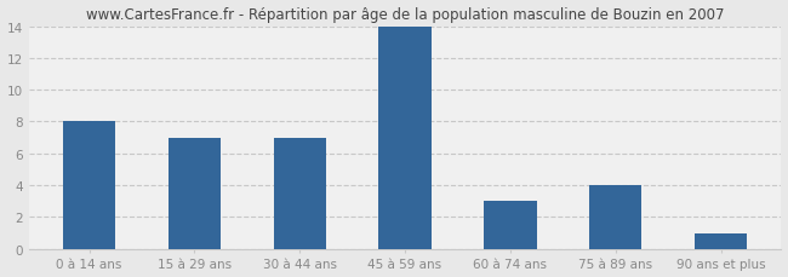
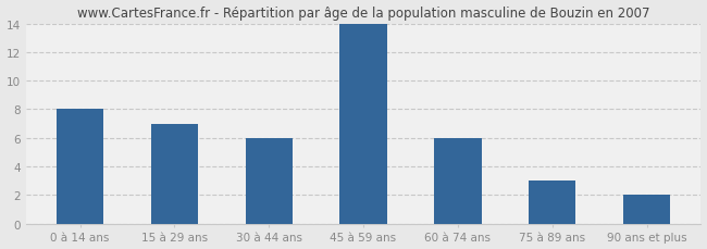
30 à 44 ans: 7 -> 6
60 à 74 ans: 3 -> 6
75 à 89 ans: 4 -> 3
90 ans et plus: 1 -> 2
